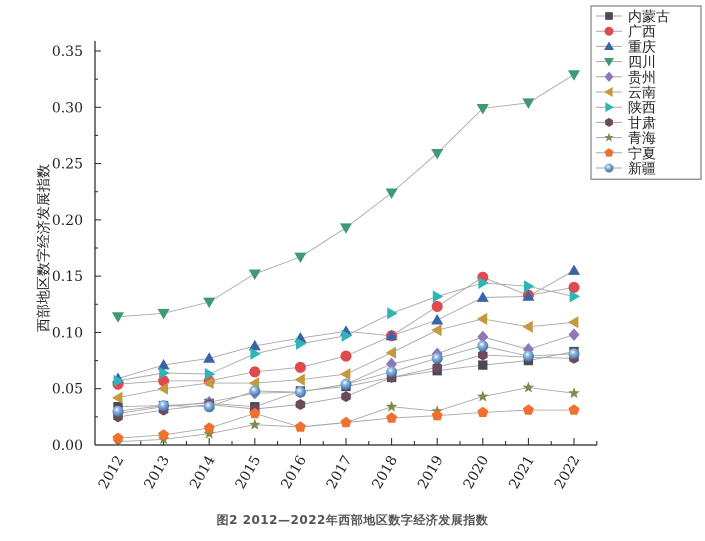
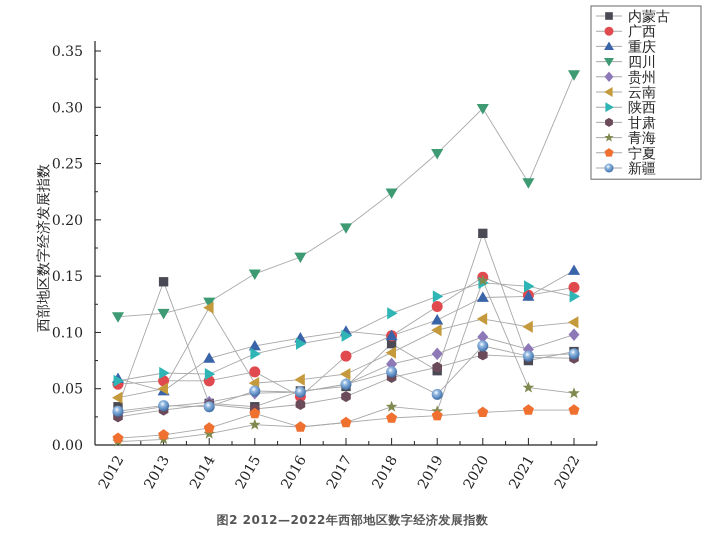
内蒙古/2013: 0.035 -> 0.145
重庆/2013: 0.071 -> 0.048
云南/2014: 0.055 -> 0.122
广西/2016: 0.069 -> 0.043
内蒙古/2018: 0.060 -> 0.090
新疆/2019: 0.077 -> 0.045
内蒙古/2020: 0.071 -> 0.188
青海/2020: 0.043 -> 0.146
四川/2021: 0.304 -> 0.233
